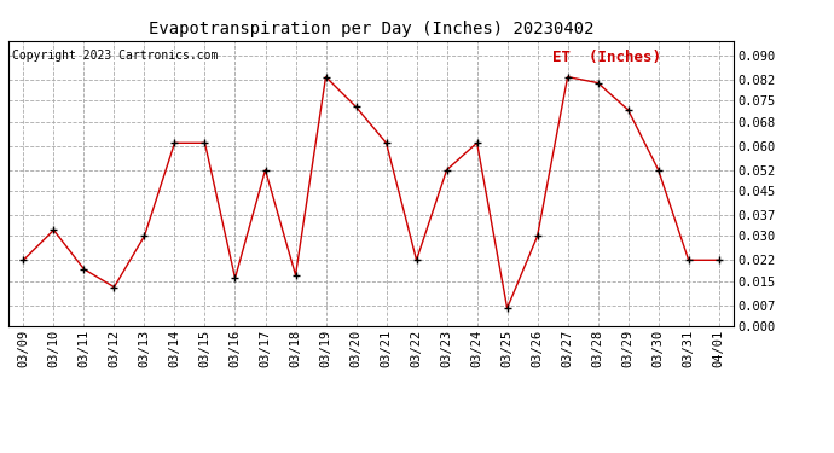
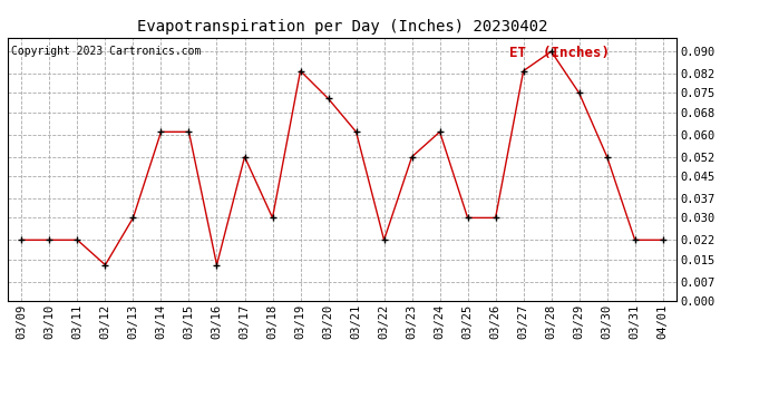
03/10: 0.032 -> 0.022
03/11: 0.019 -> 0.022
03/16: 0.016 -> 0.013
03/18: 0.017 -> 0.030
03/25: 0.006 -> 0.030
03/28: 0.081 -> 0.090
03/29: 0.072 -> 0.075
